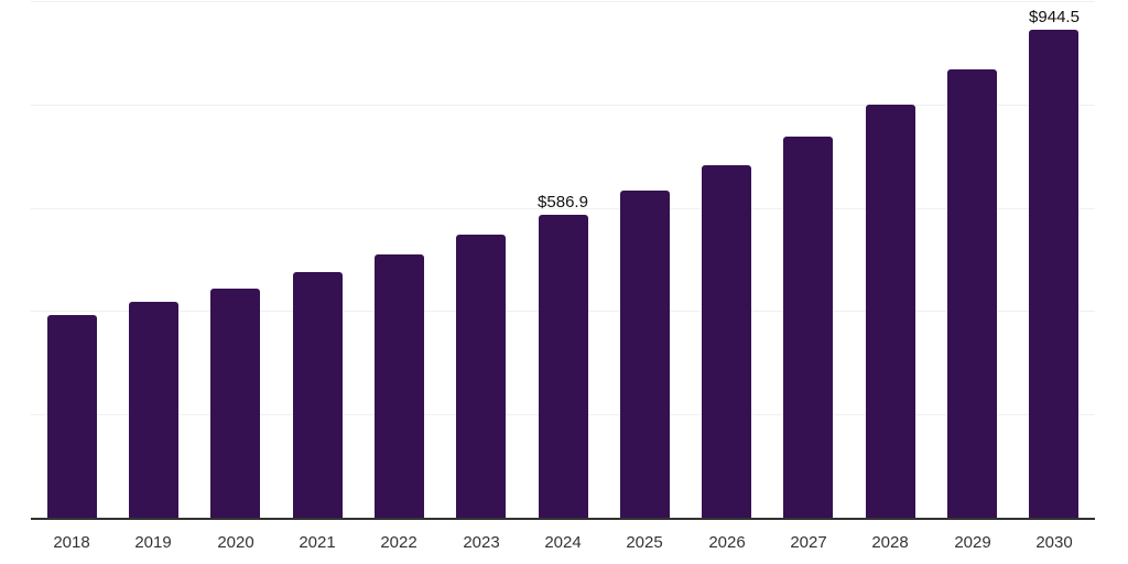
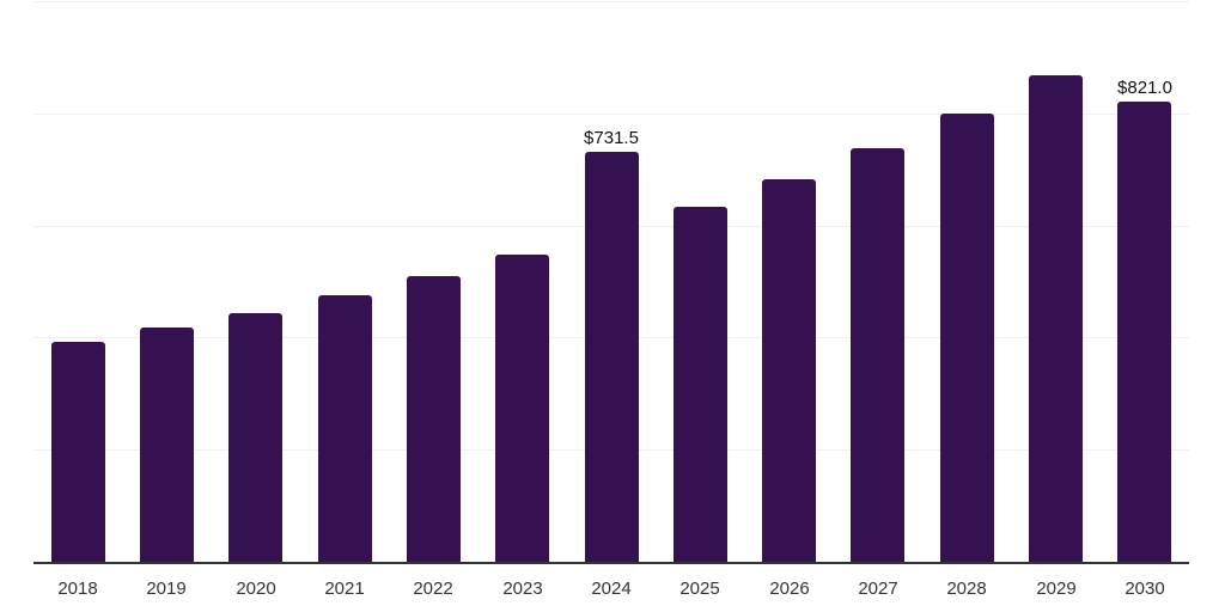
2024: $586.9 -> $731.5
2030: $944.5 -> $821.0
